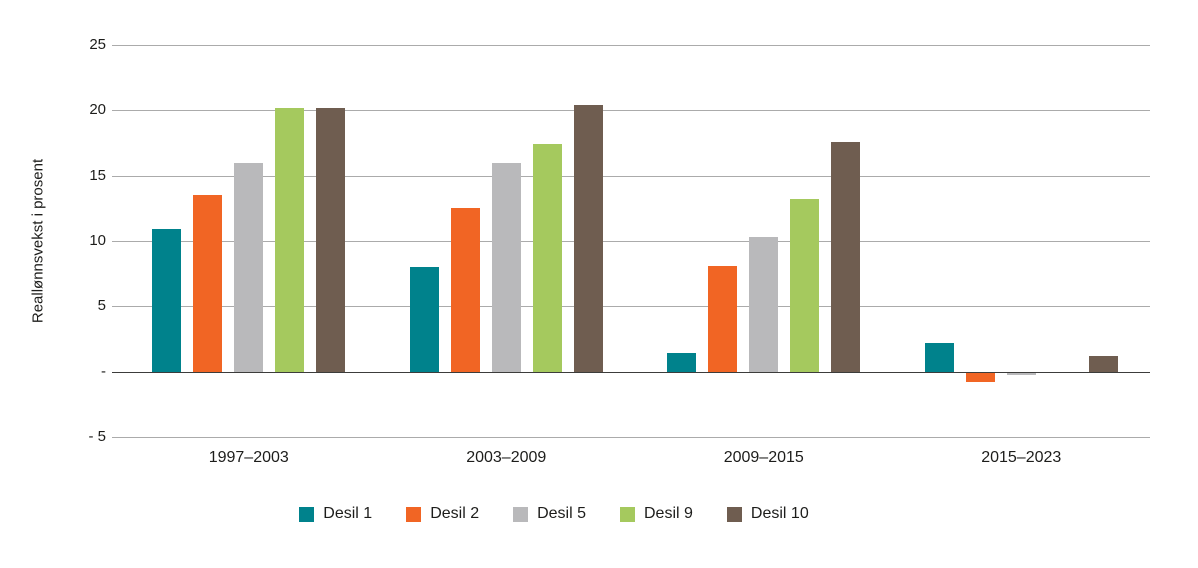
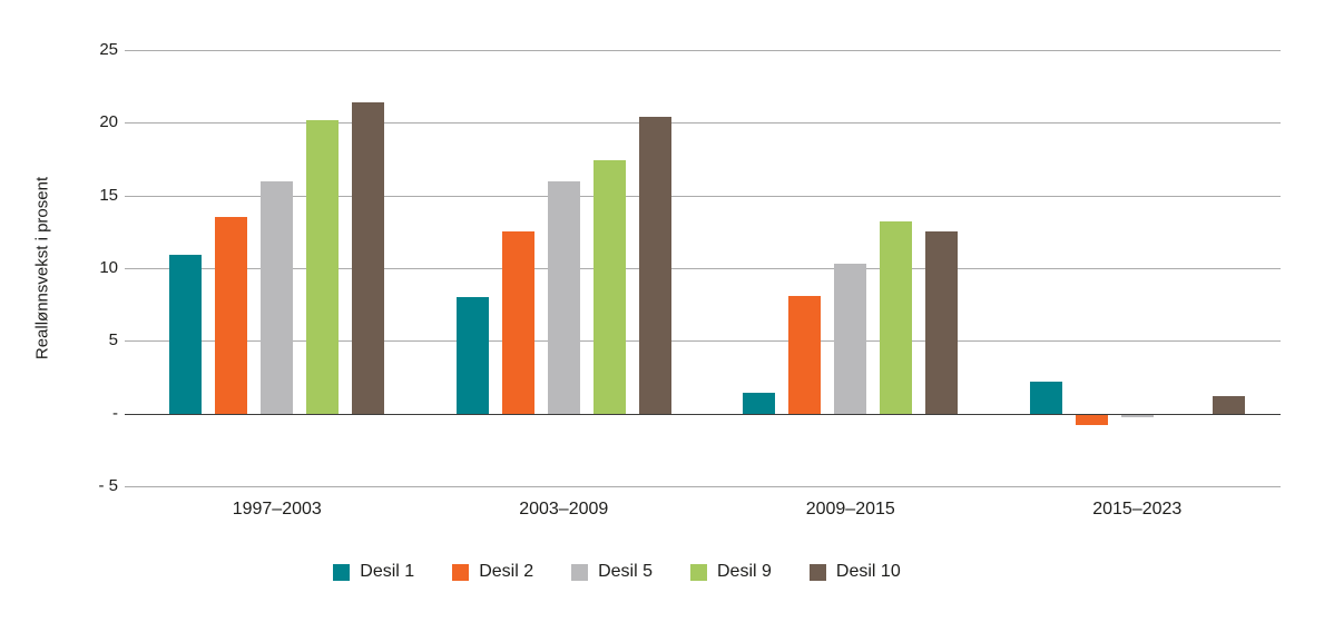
Desil 10/1997–2003: 20.2 -> 21.4
Desil 10/2009–2015: 17.6 -> 12.5
